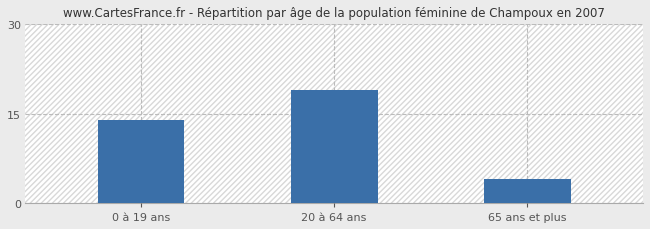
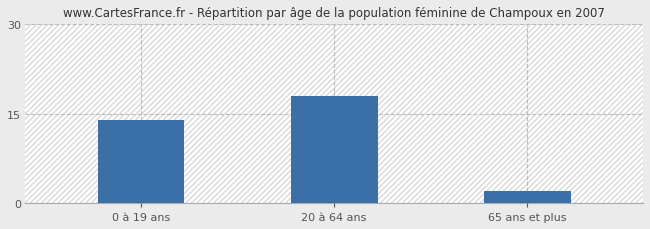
20 à 64 ans: 19 -> 18
65 ans et plus: 4 -> 2
